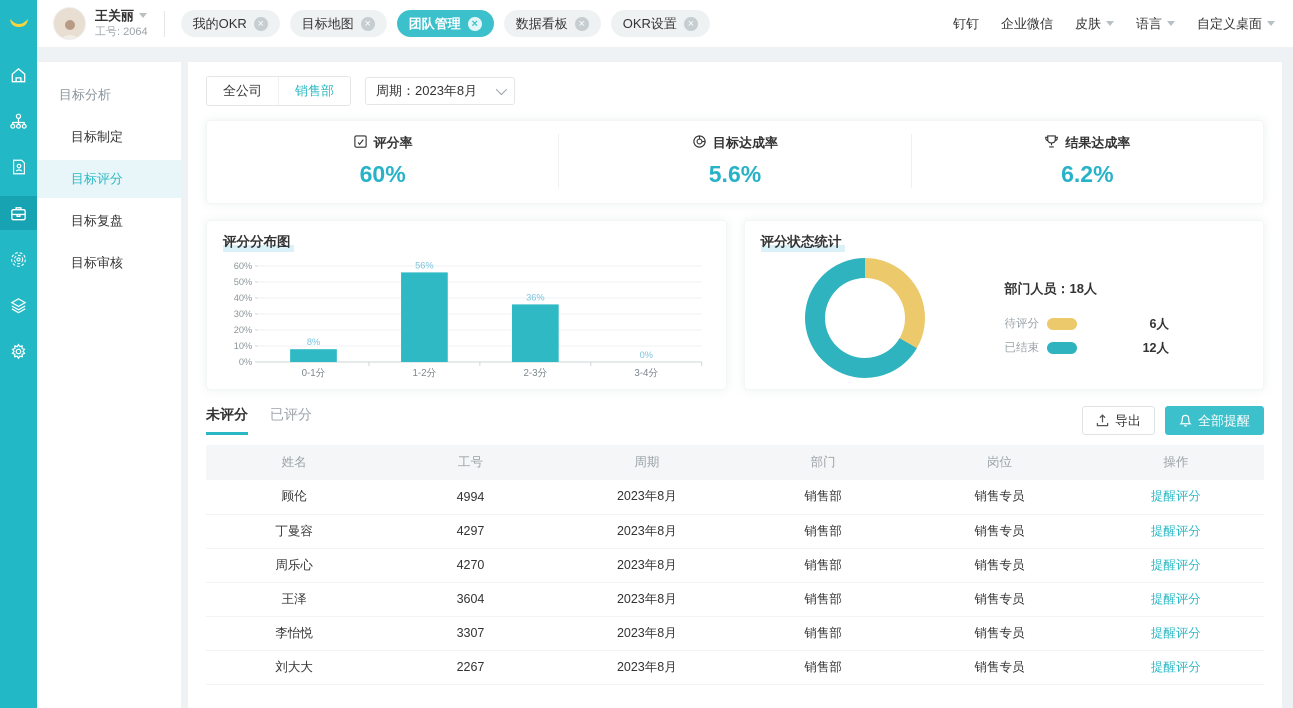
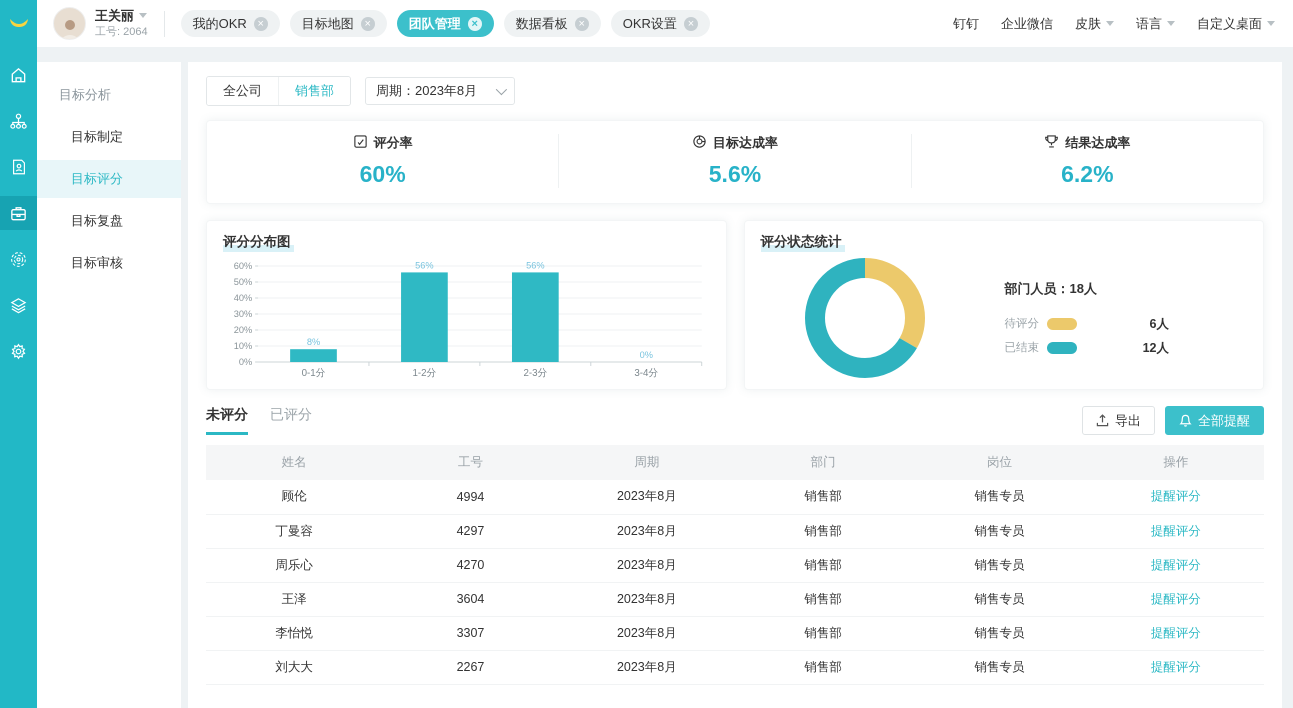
评分分布图/2-3分: 36% -> 56%
